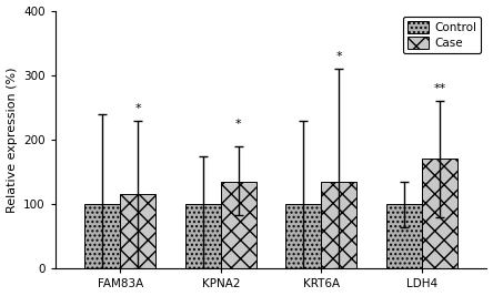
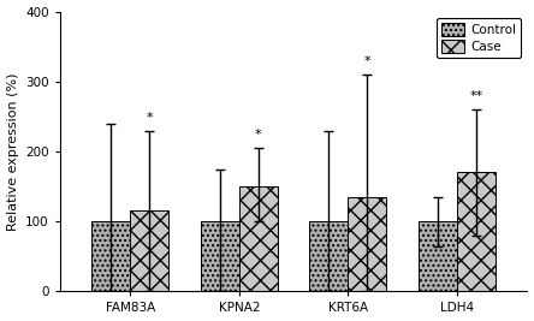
Case/KPNA2: 134 -> 150
